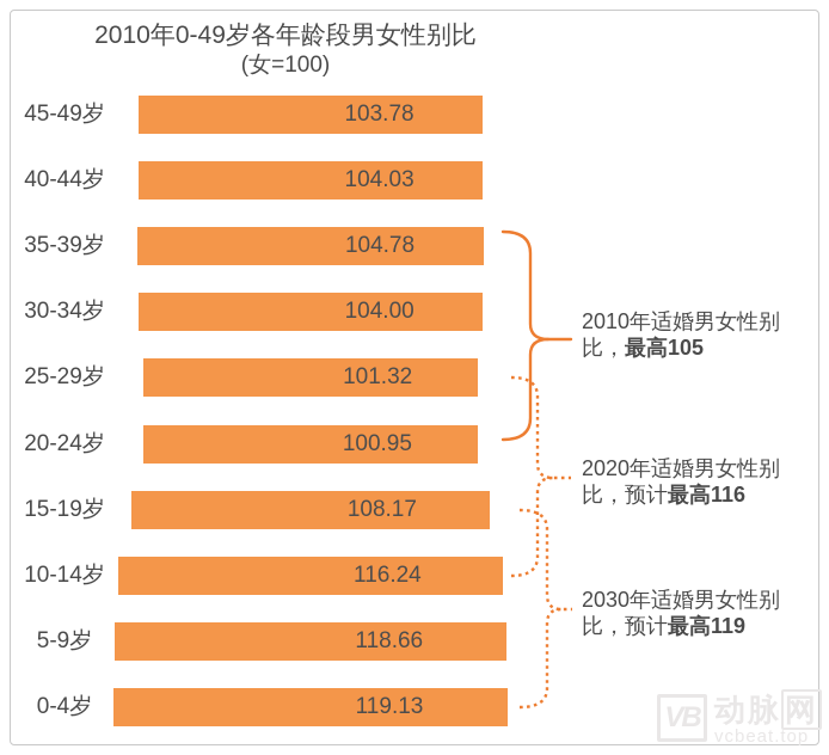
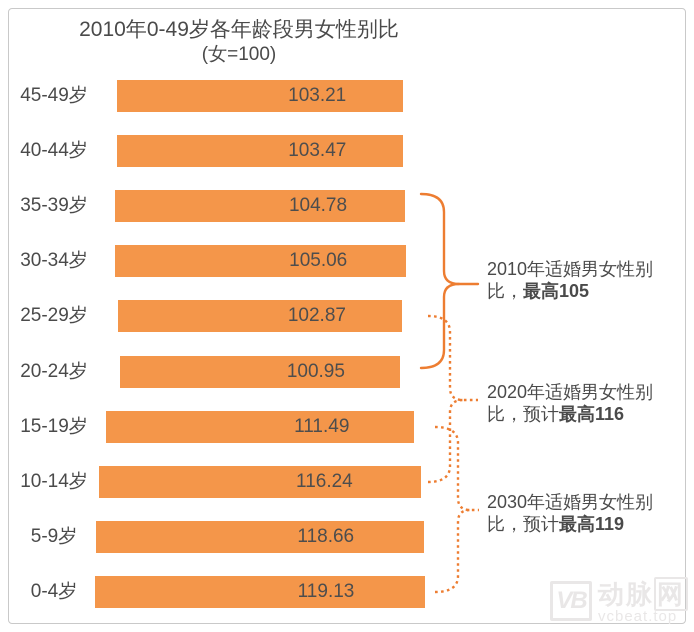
45-49岁: 103.78 -> 103.21
40-44岁: 104.03 -> 103.47
30-34岁: 104.00 -> 105.06
25-29岁: 101.32 -> 102.87
15-19岁: 108.17 -> 111.49
